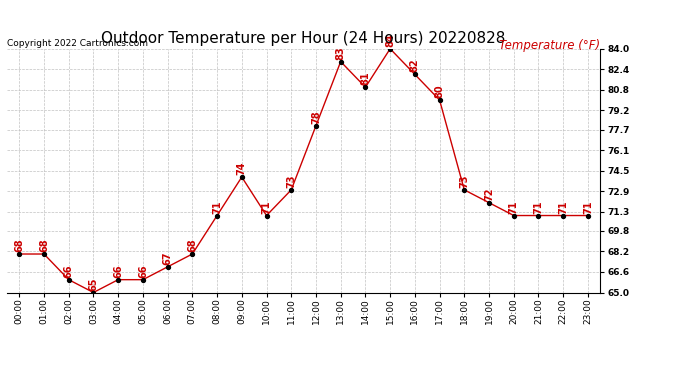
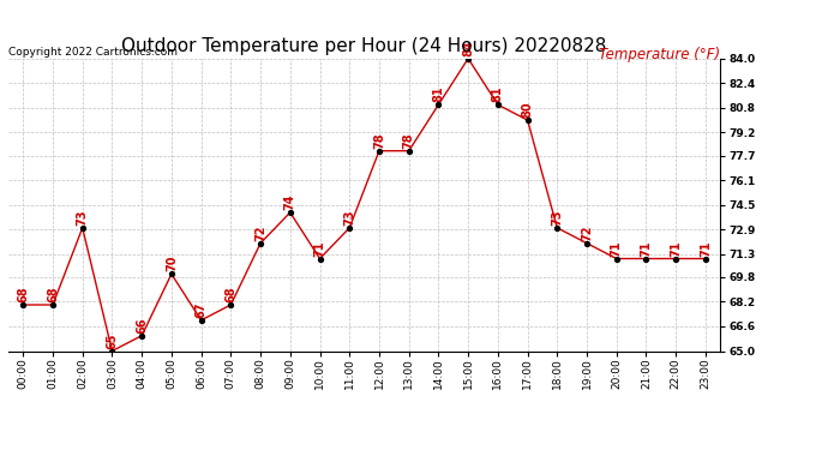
02:00: 66 -> 73
05:00: 66 -> 70
08:00: 71 -> 72
13:00: 83 -> 78
16:00: 82 -> 81
